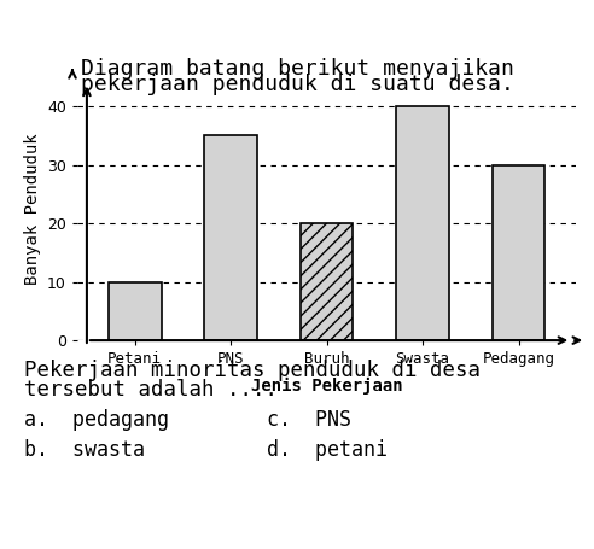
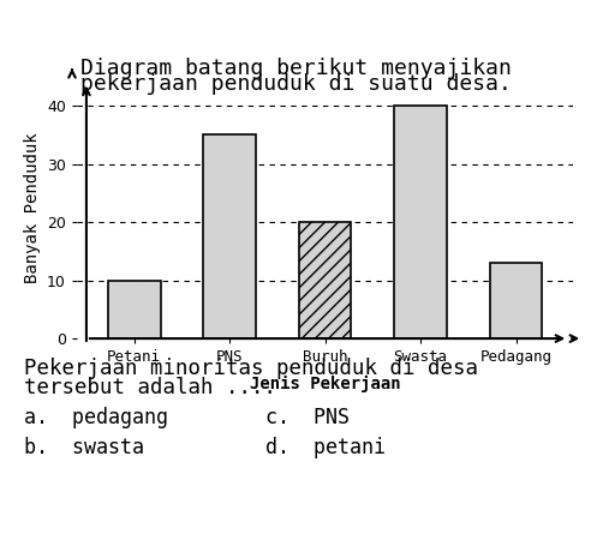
Pedagang: 30 -> 13
